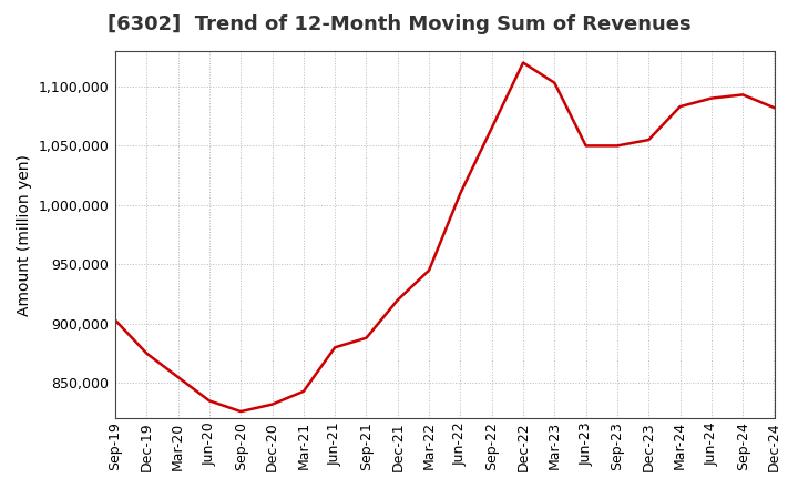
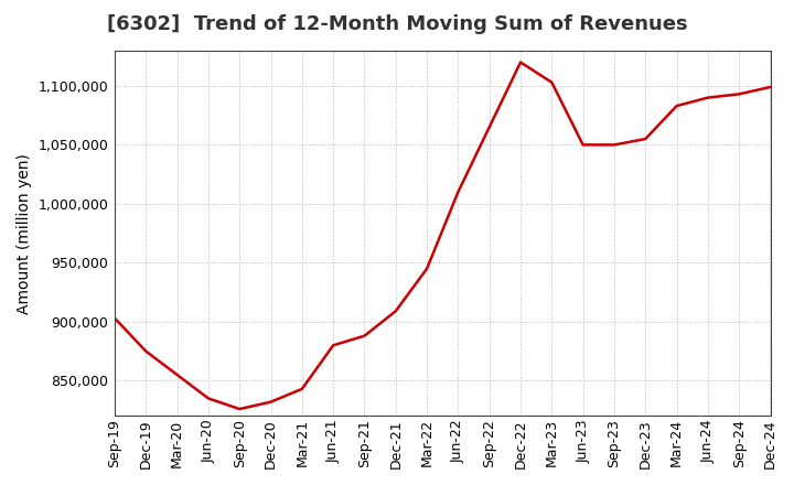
Dec-21: 920,000 -> 909,000
Dec-24: 1,082,000 -> 1,099,000
